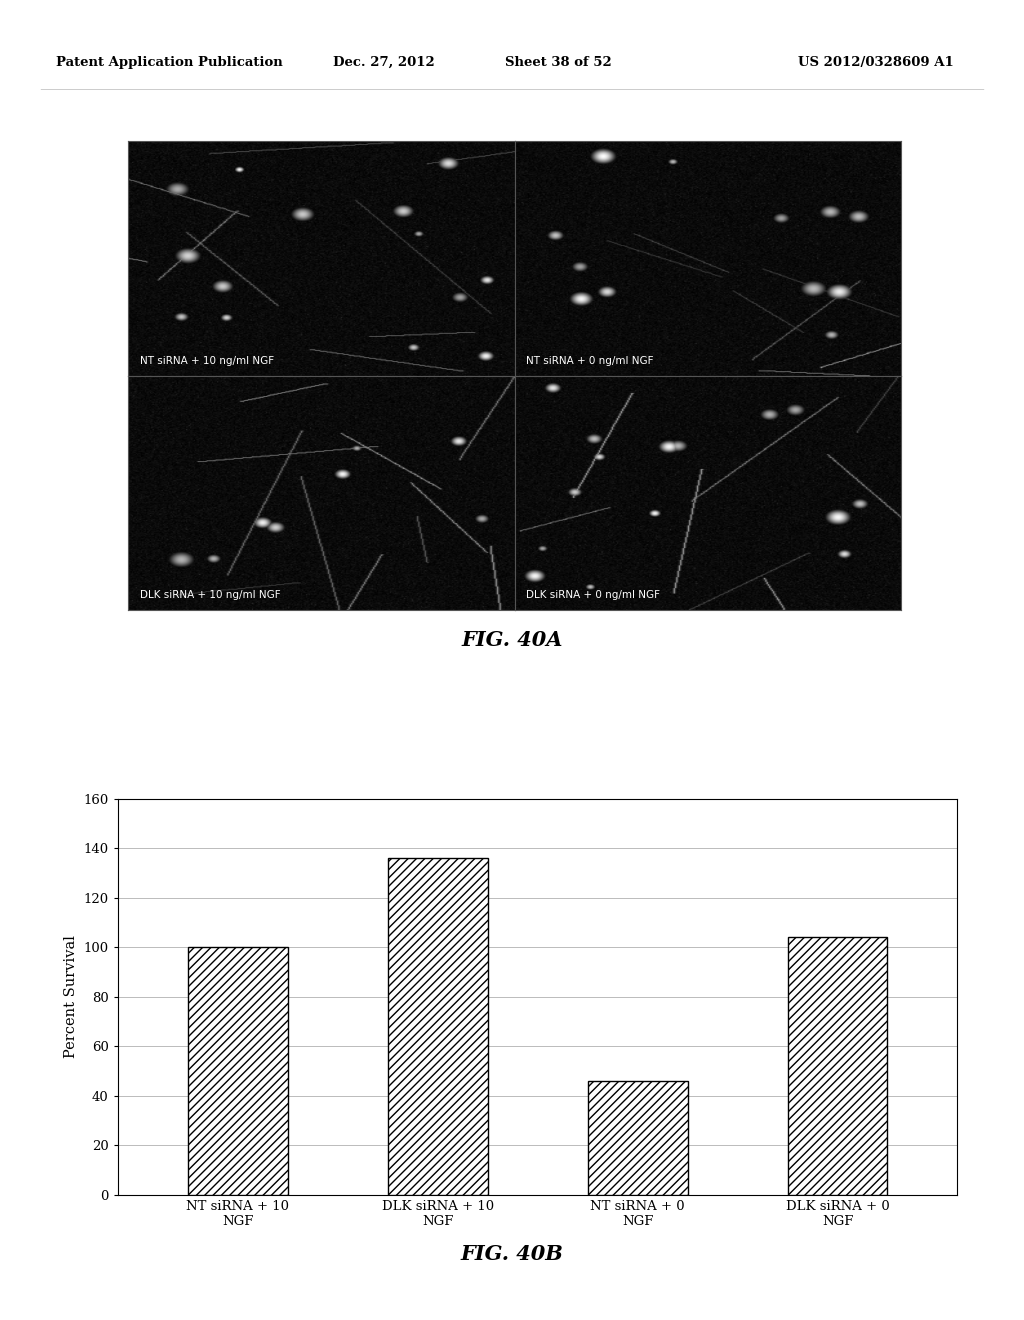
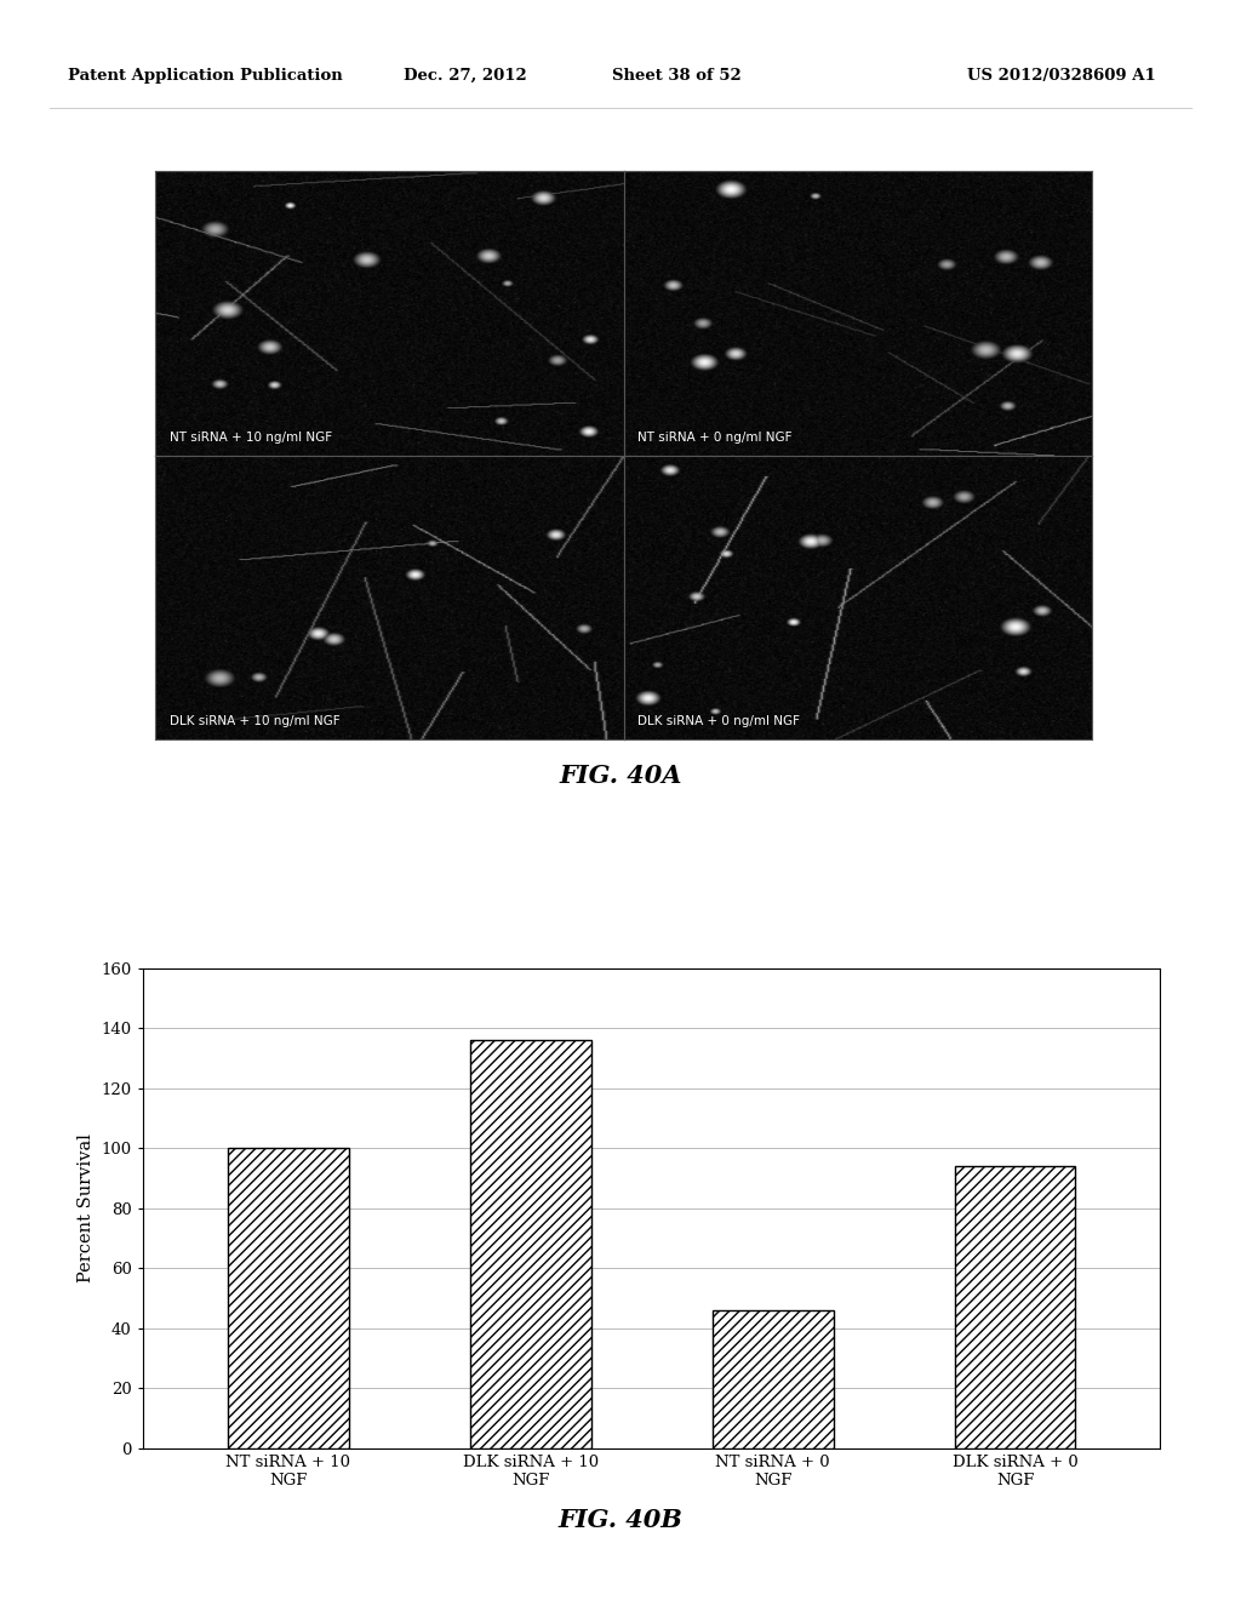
DLK siRNA + 0 NGF: 104 -> 94
